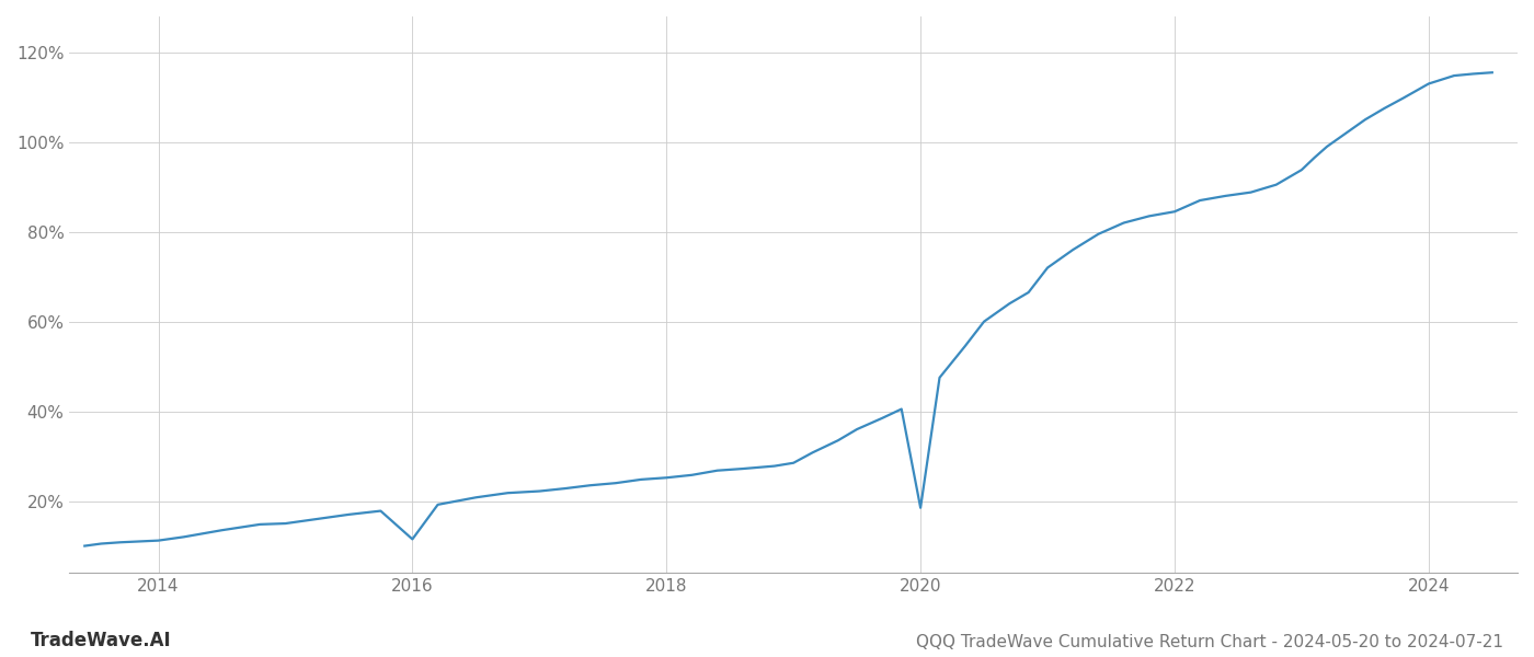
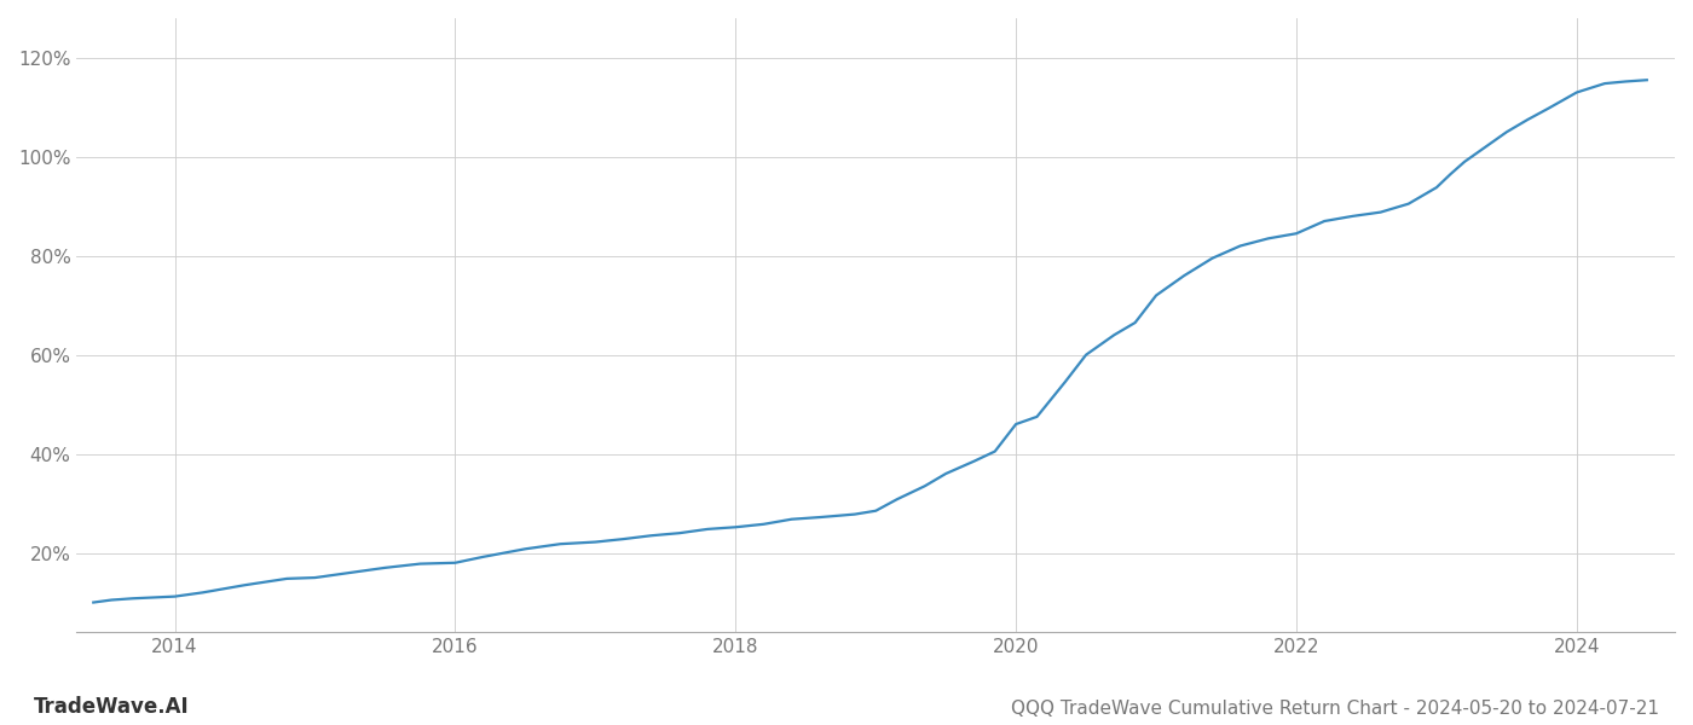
2016: 11.5% -> 18.0%
2020: 18.5% -> 46.0%
